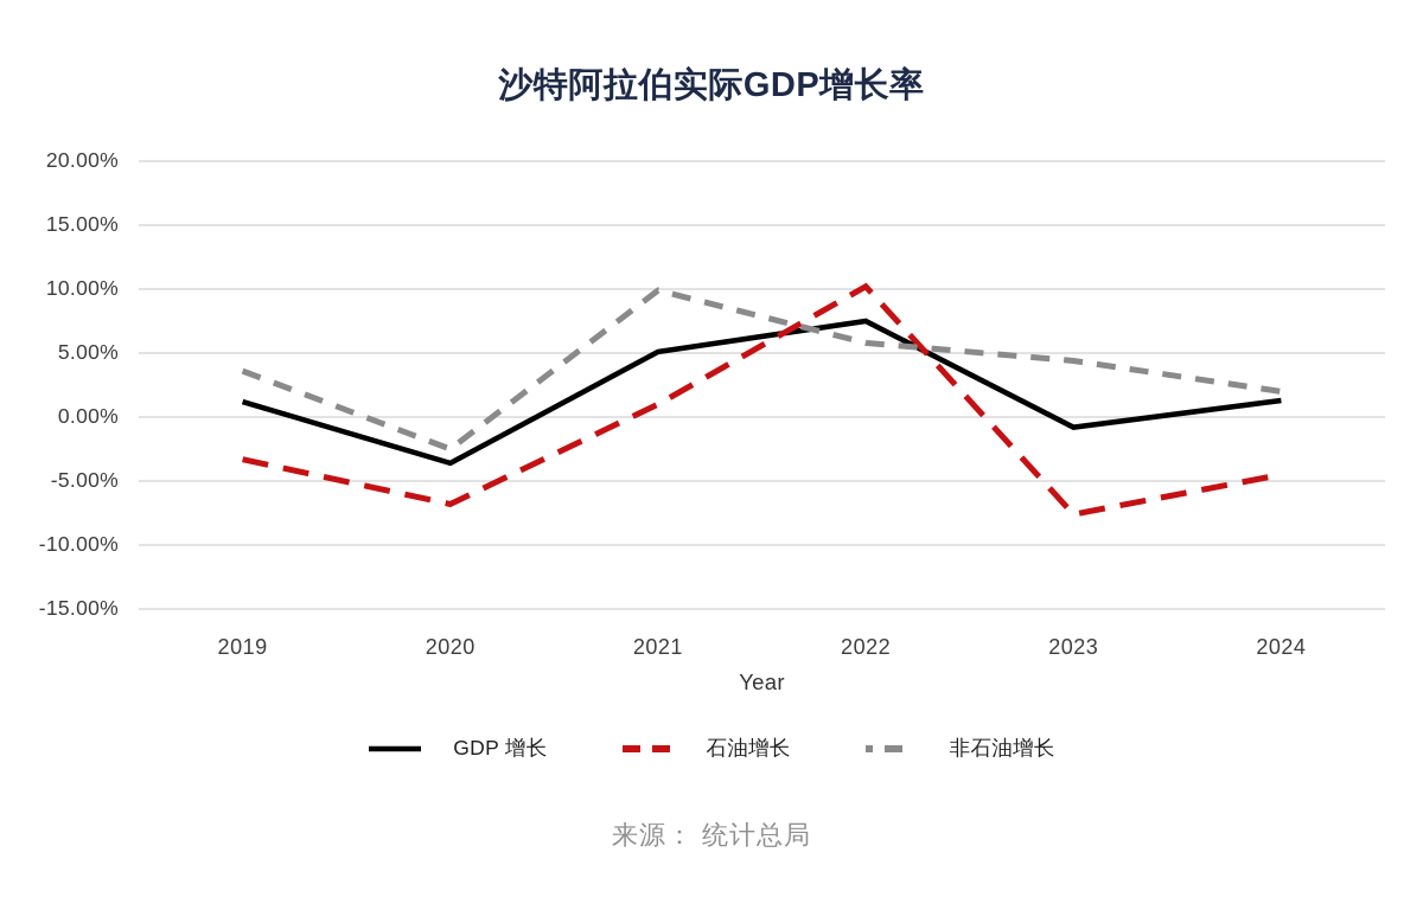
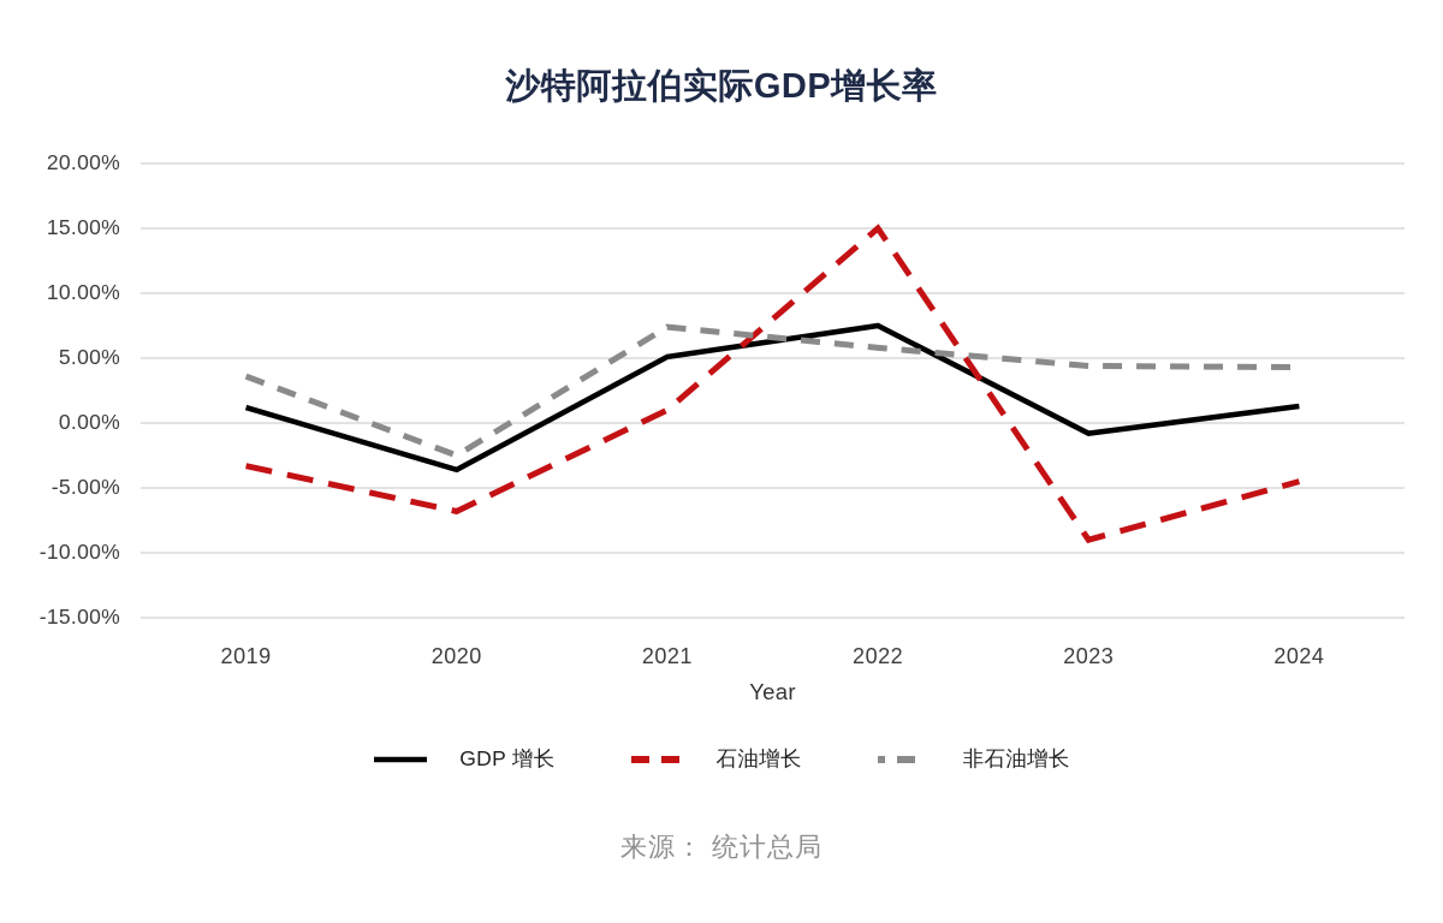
非石油增长/2021: 9.9% -> 7.4%
石油增长/2022: 10.2% -> 15.0%
石油增长/2023: -7.6% -> -9.0%
非石油增长/2024: 2.0% -> 4.3%
